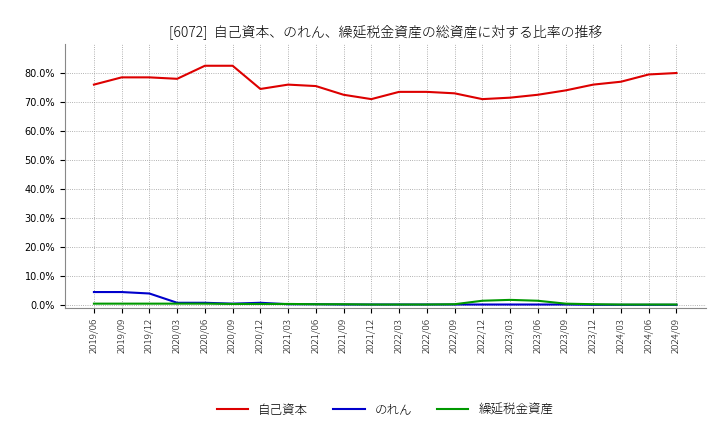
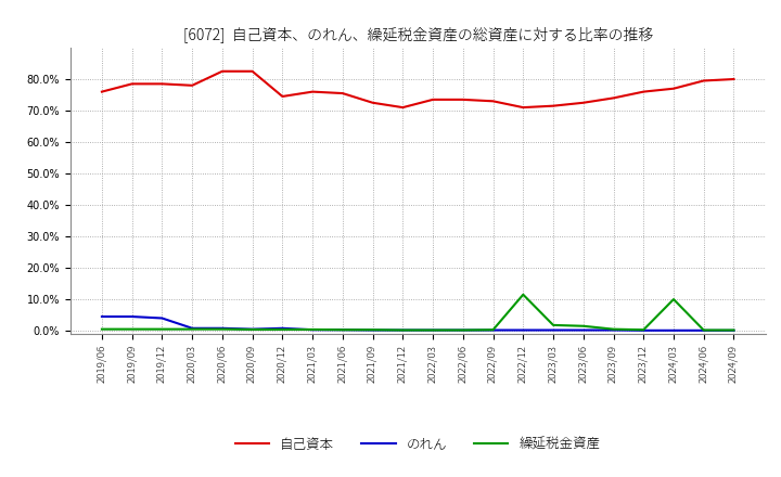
繰延税金資産/2022/12: 1.5% -> 11.5%
繰延税金資産/2024/03: 0.2% -> 10.0%
